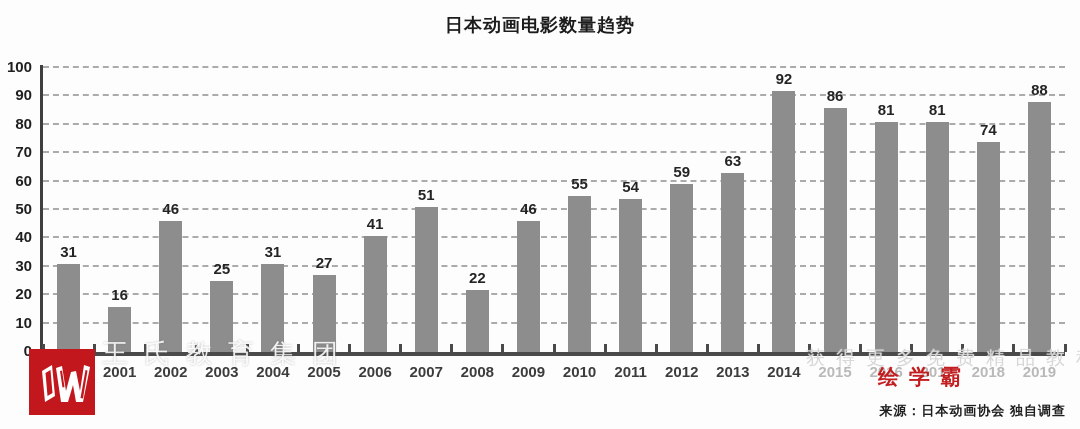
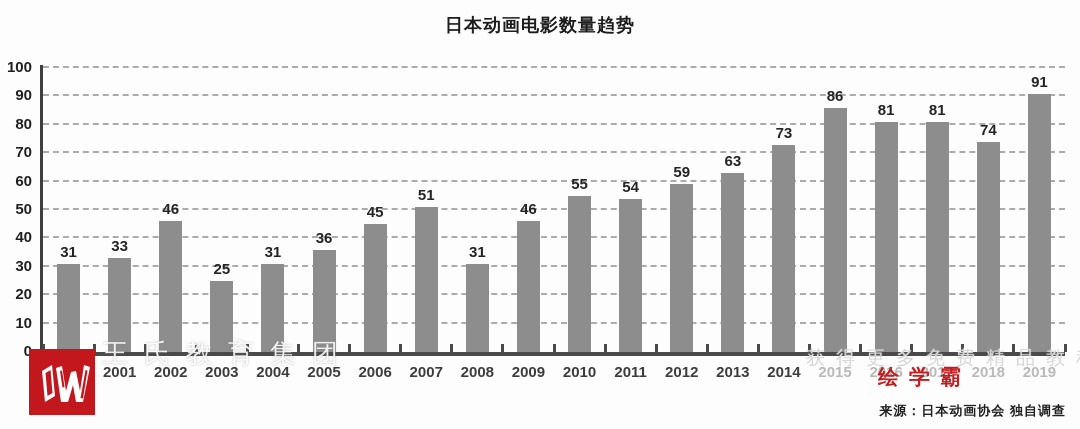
2001: 16 -> 33
2005: 27 -> 36
2006: 41 -> 45
2008: 22 -> 31
2014: 92 -> 73
2019: 88 -> 91
